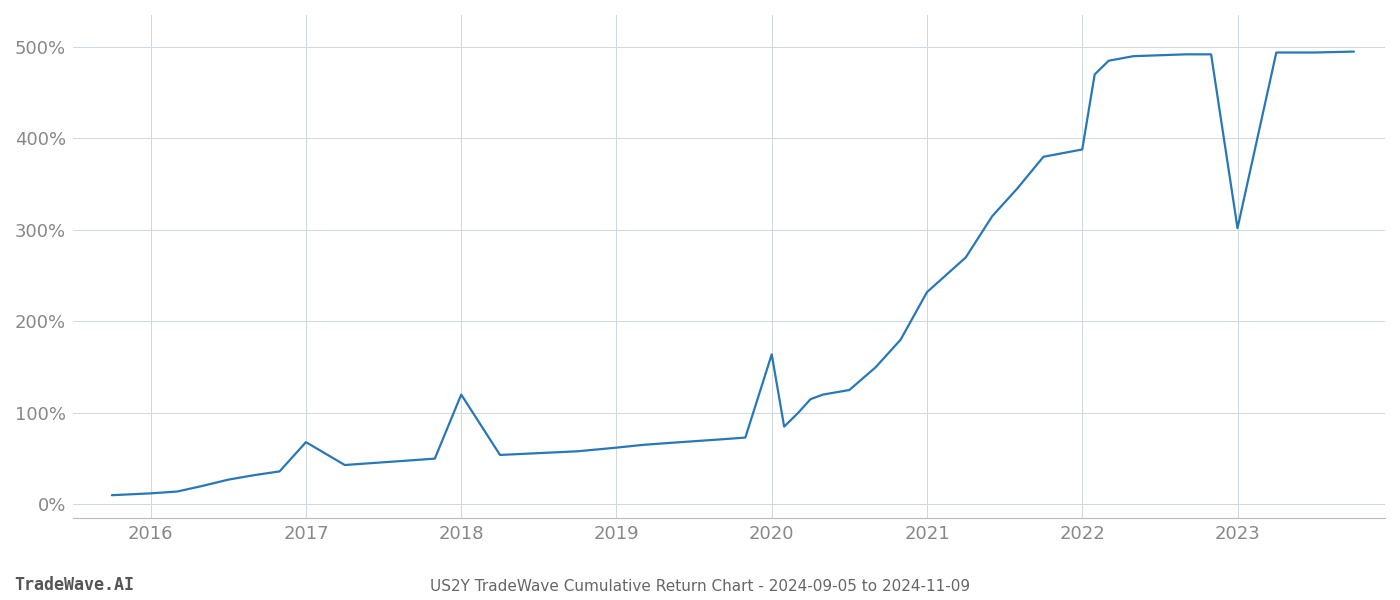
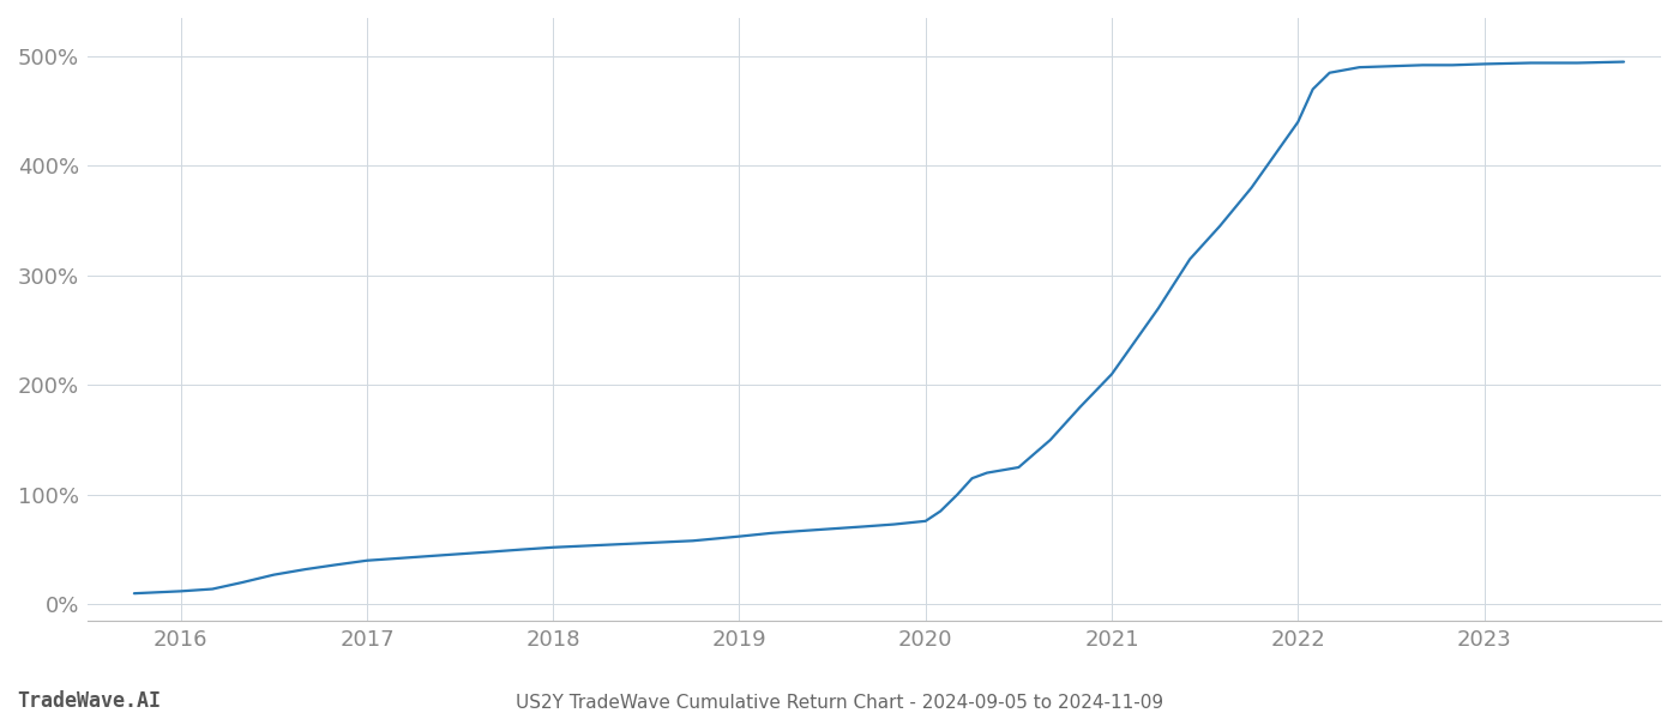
2017: 68% -> 40%
2018: 120% -> 52%
2020: 164% -> 76%
2021: 232% -> 210%
2022: 388% -> 440%
2023: 302% -> 493%
